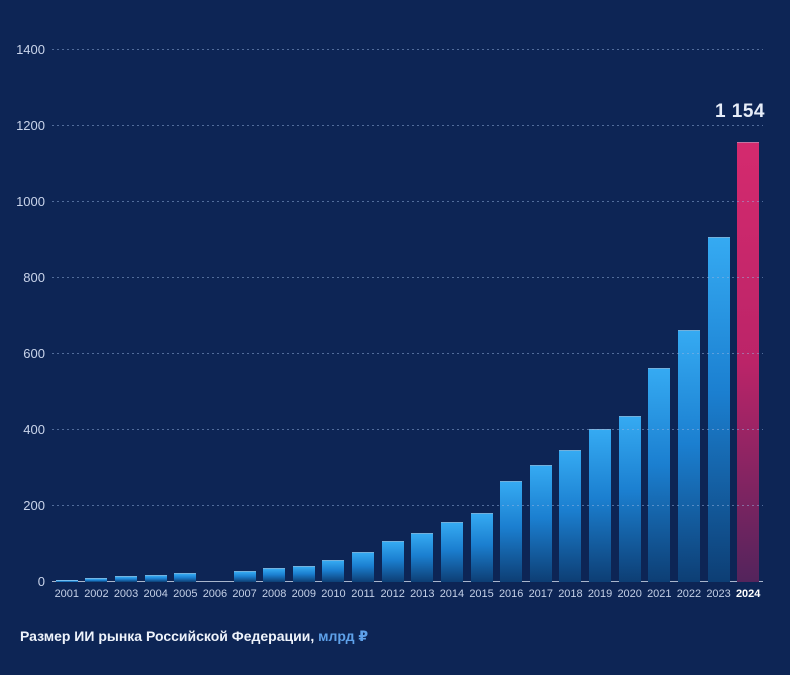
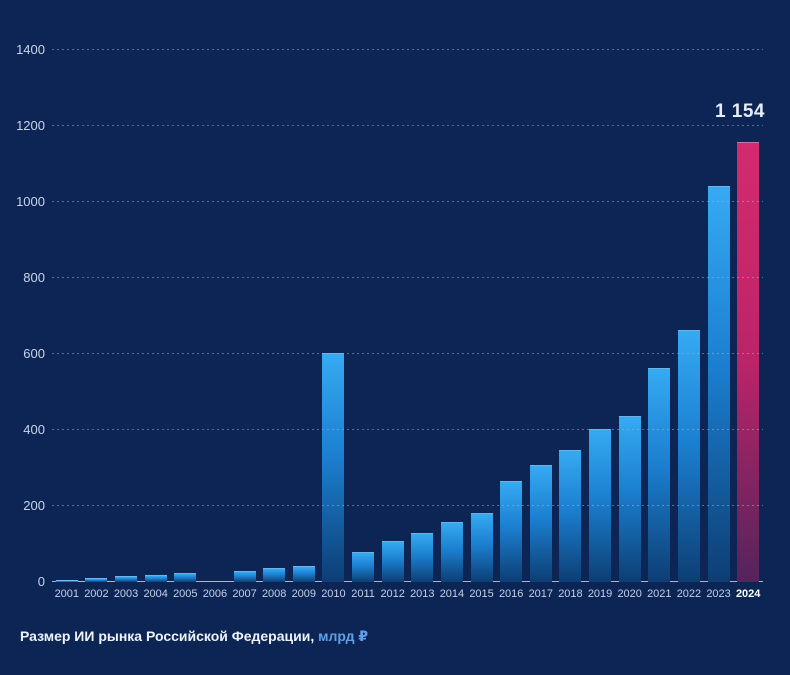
2010: 60 -> 600
2023: 900 -> 1040
